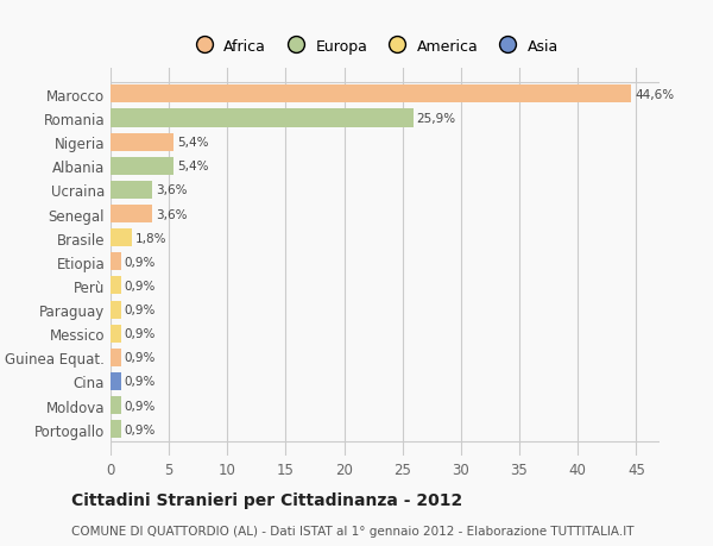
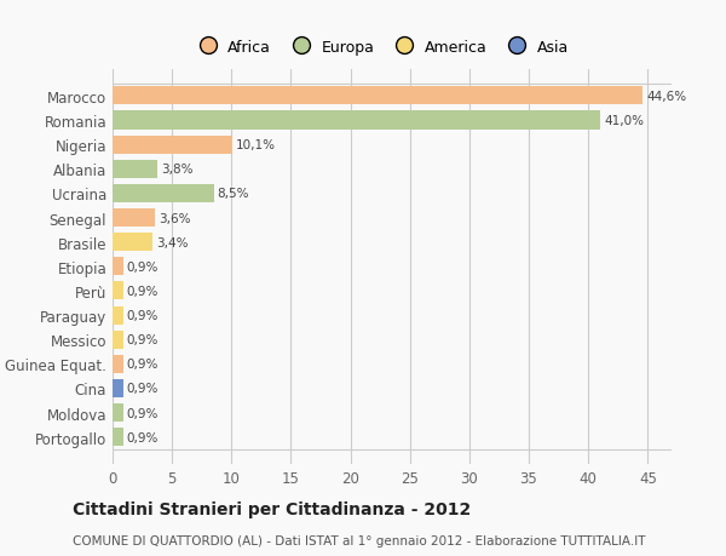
Romania: 25,9% -> 41,0%
Nigeria: 5,4% -> 10,1%
Albania: 5,4% -> 3,8%
Ucraina: 3,6% -> 8,5%
Brasile: 1,8% -> 3,4%
